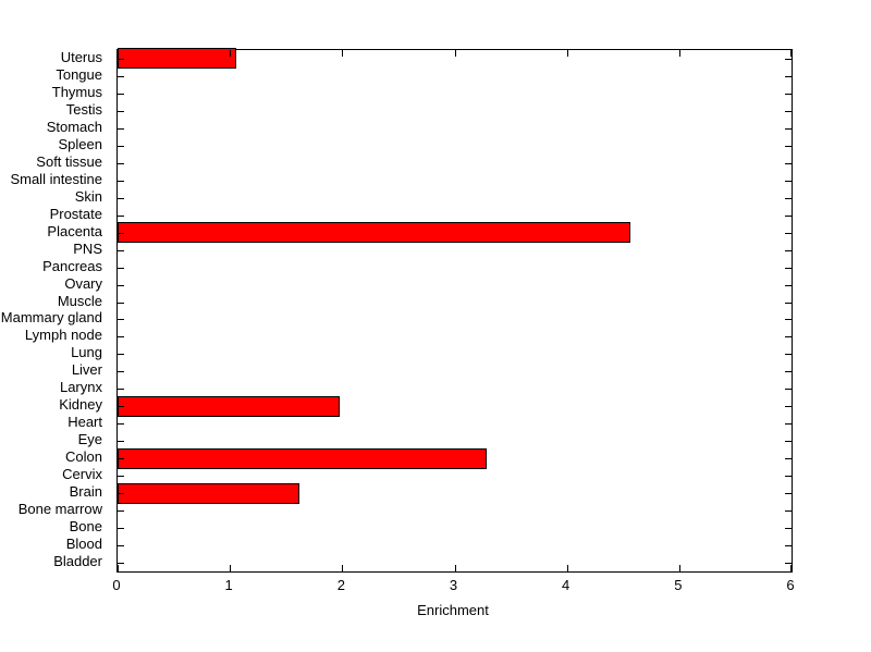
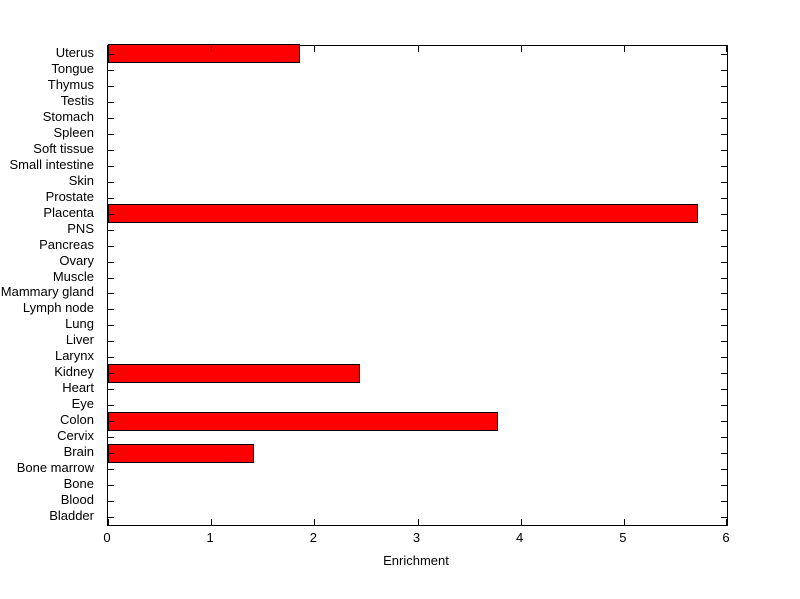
Uterus: 1.06 -> 1.86
Placenta: 4.57 -> 5.72
Kidney: 1.98 -> 2.44
Colon: 3.29 -> 3.78
Brain: 1.62 -> 1.42
